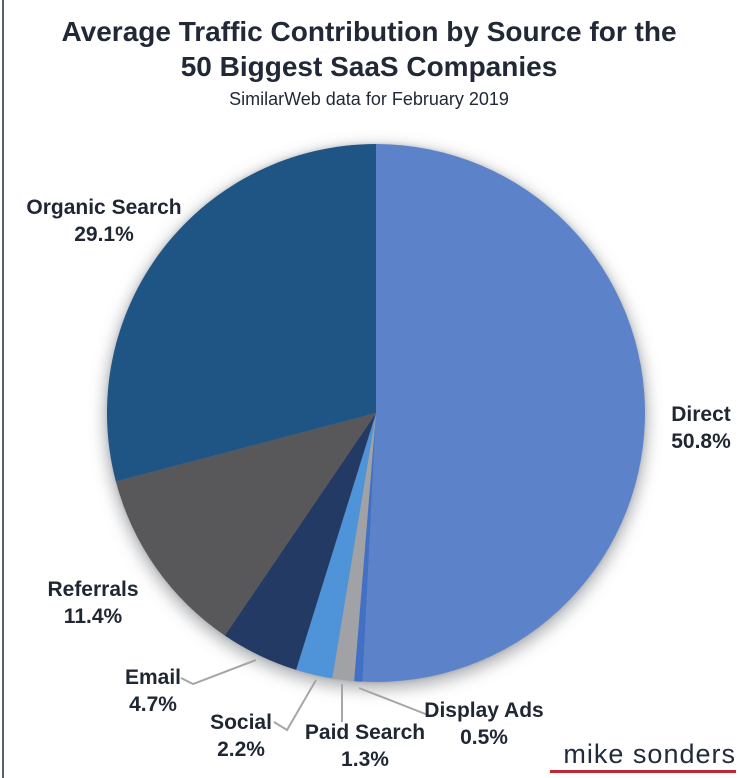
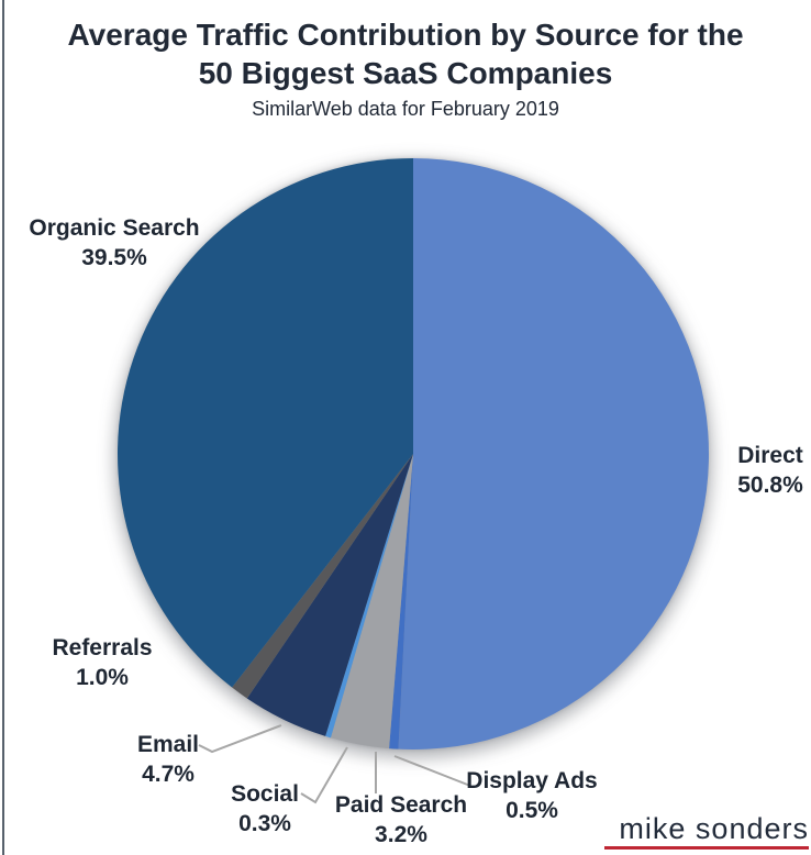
Paid Search: 1.3% -> 3.2%
Social: 2.2% -> 0.3%
Referrals: 11.4% -> 1.0%
Organic Search: 29.1% -> 39.5%
